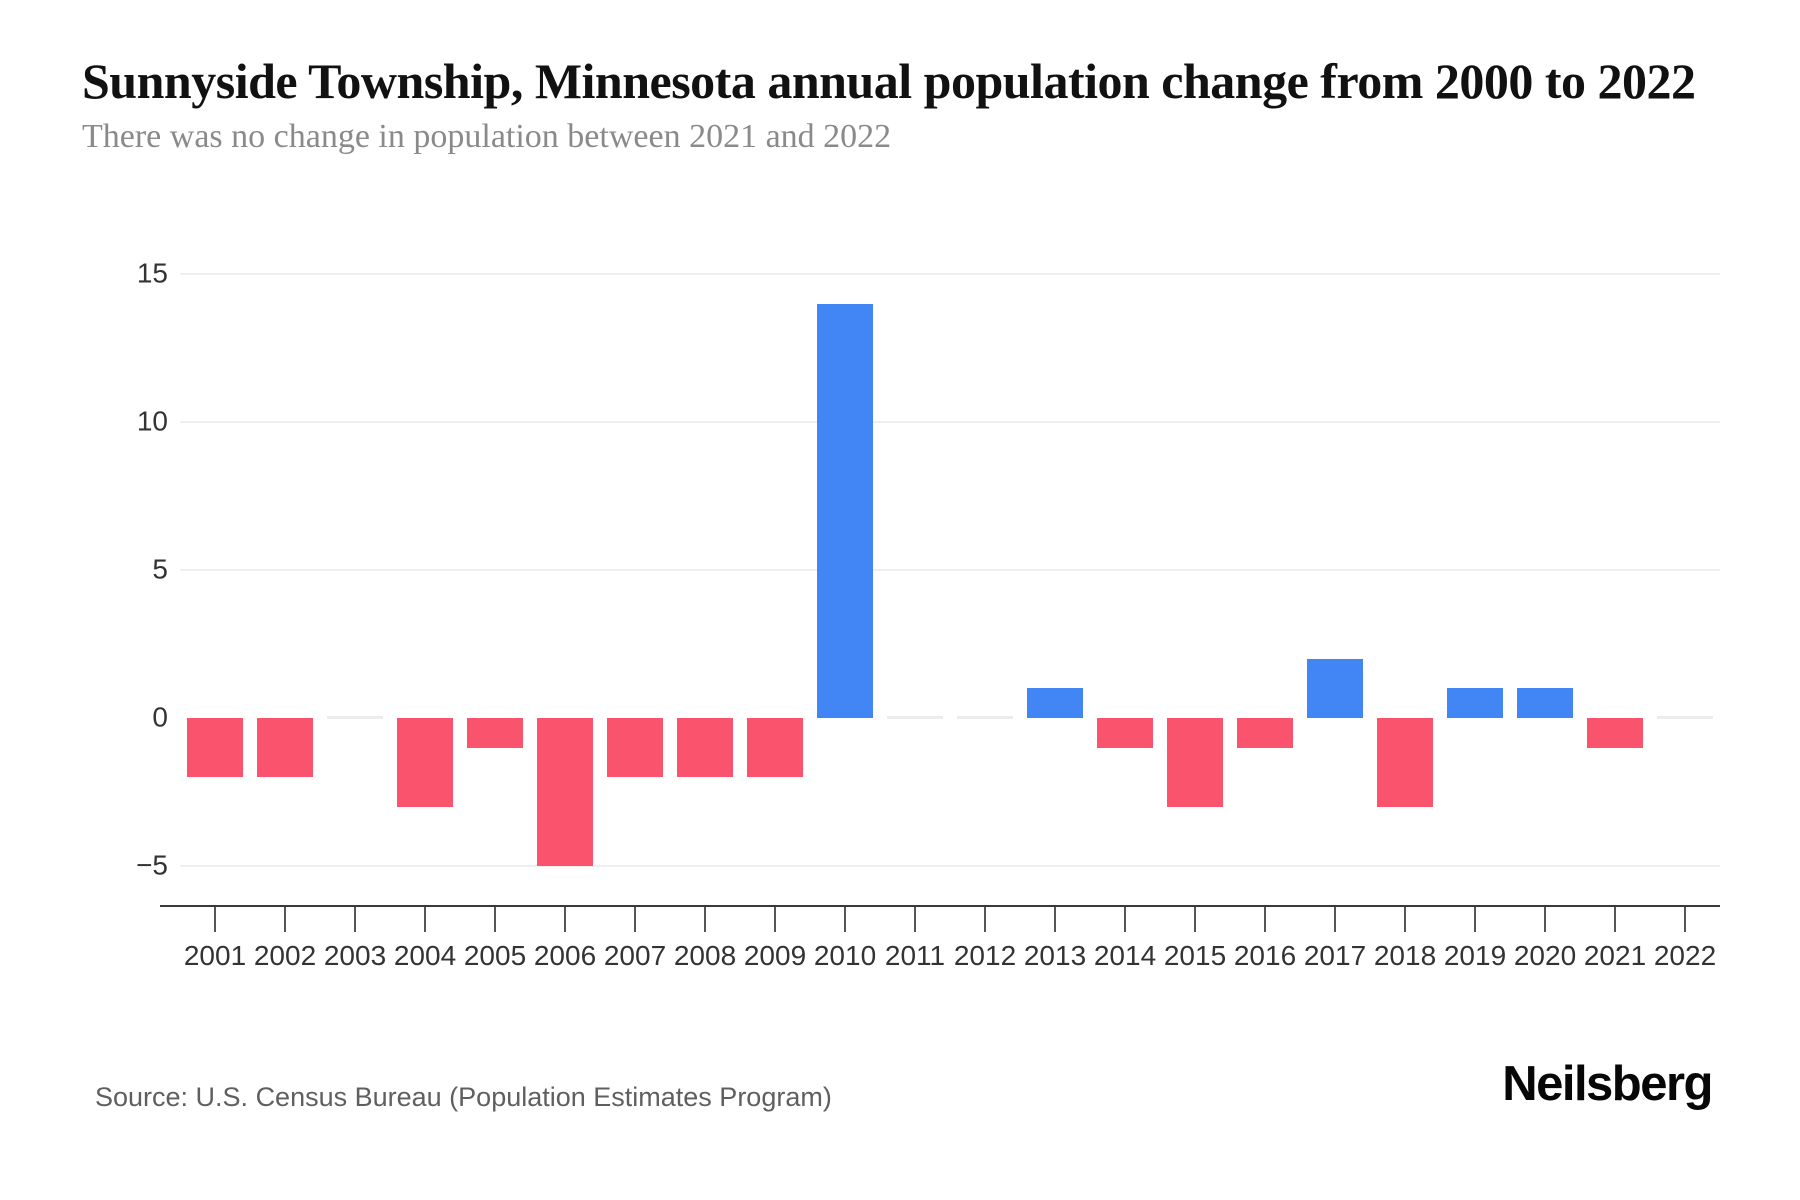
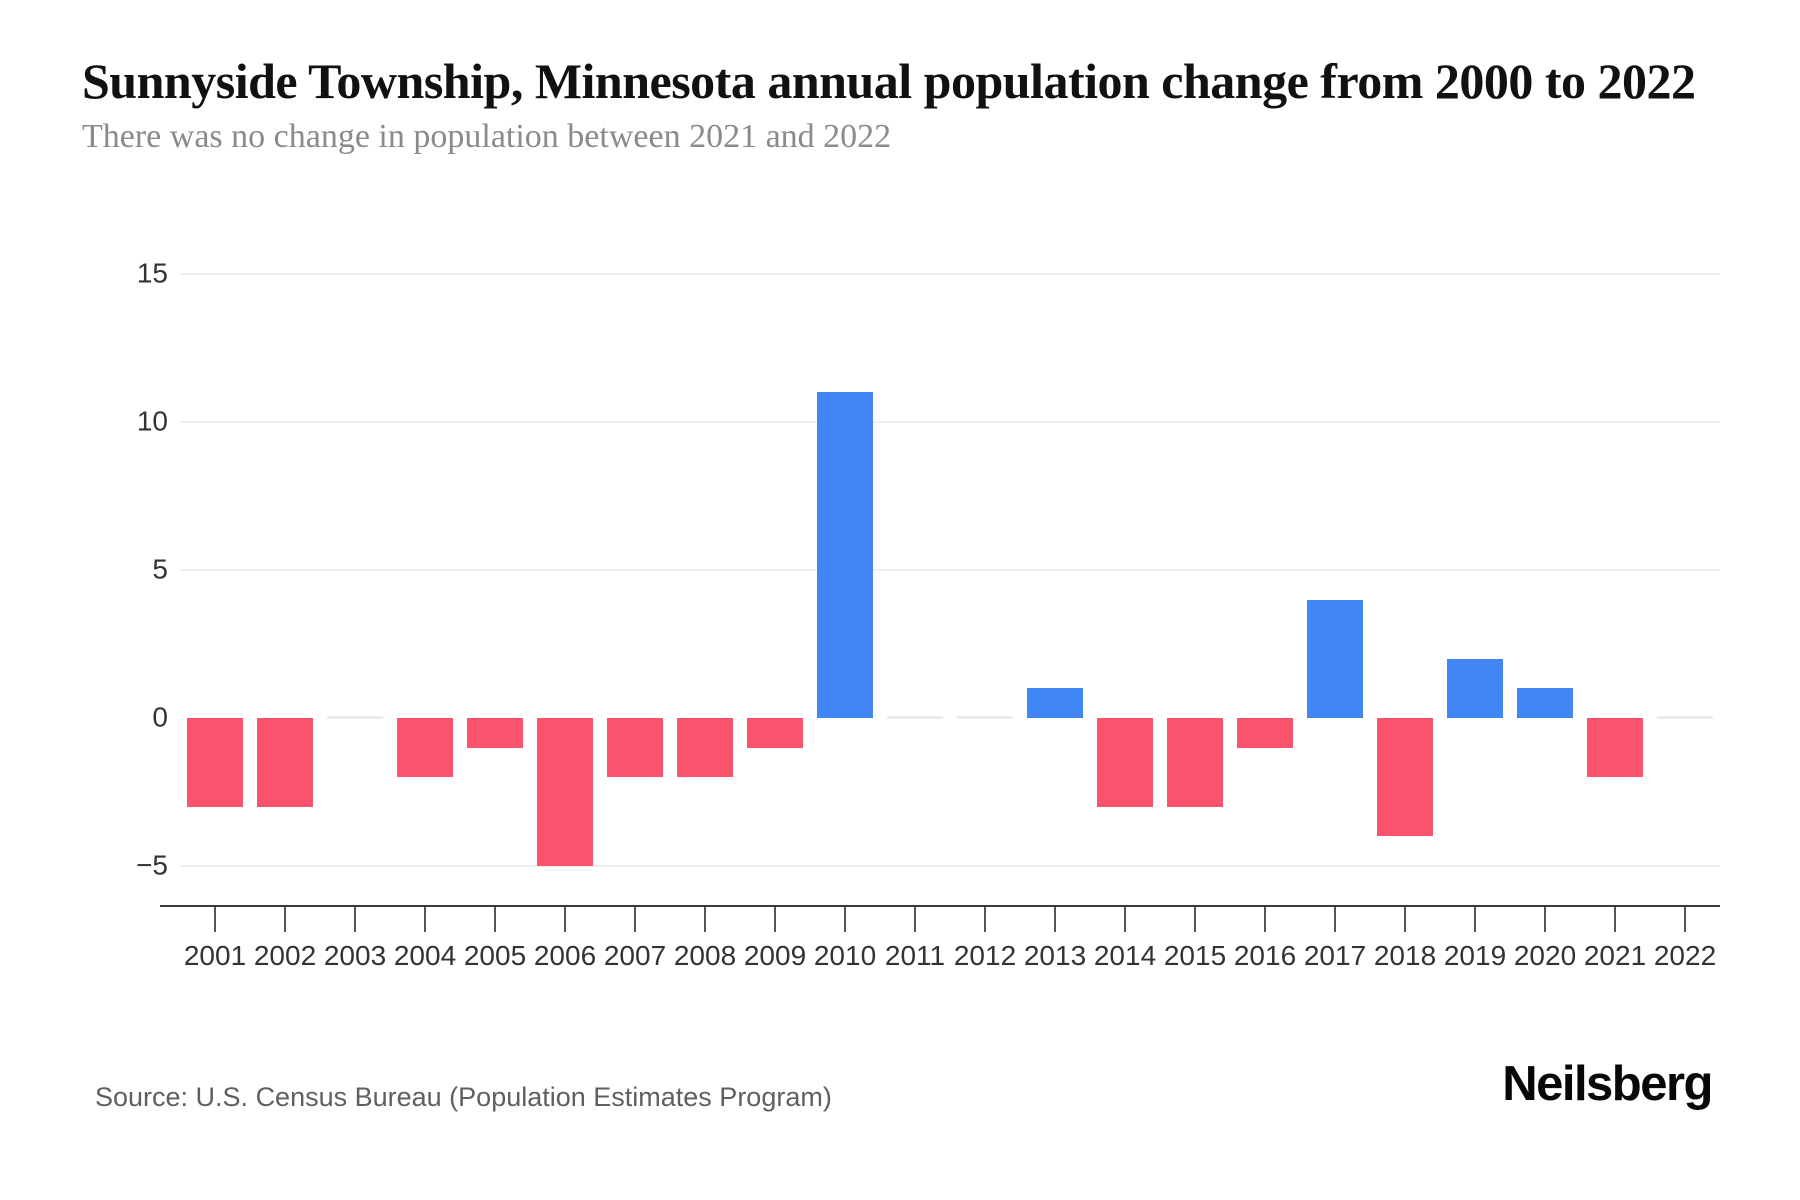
2001: -2 -> -3
2002: -2 -> -3
2004: -3 -> -2
2009: -2 -> -1
2010: 14 -> 11
2014: -1 -> -3
2017: 2 -> 4
2018: -3 -> -4
2019: 1 -> 2
2021: -1 -> -2
